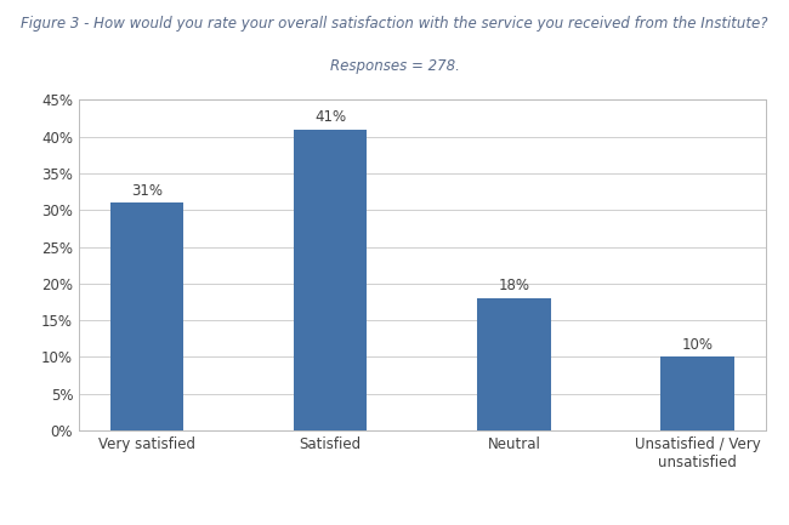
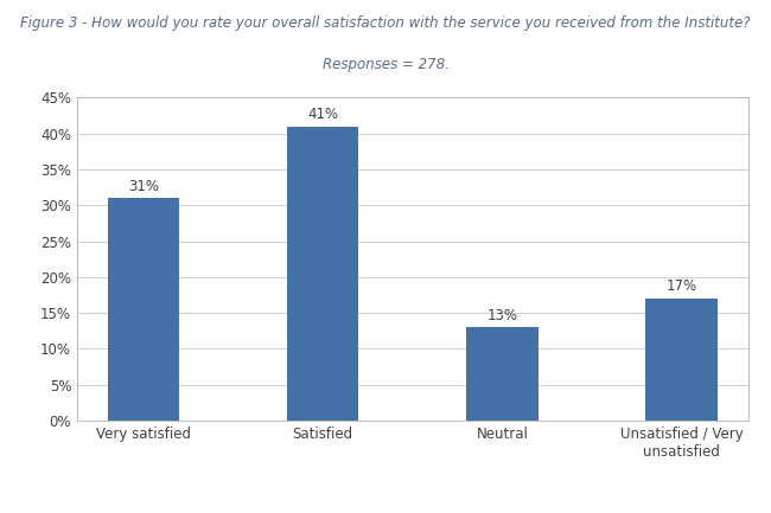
Neutral: 18% -> 13%
Unsatisfied / Very unsatisfied: 10% -> 17%
